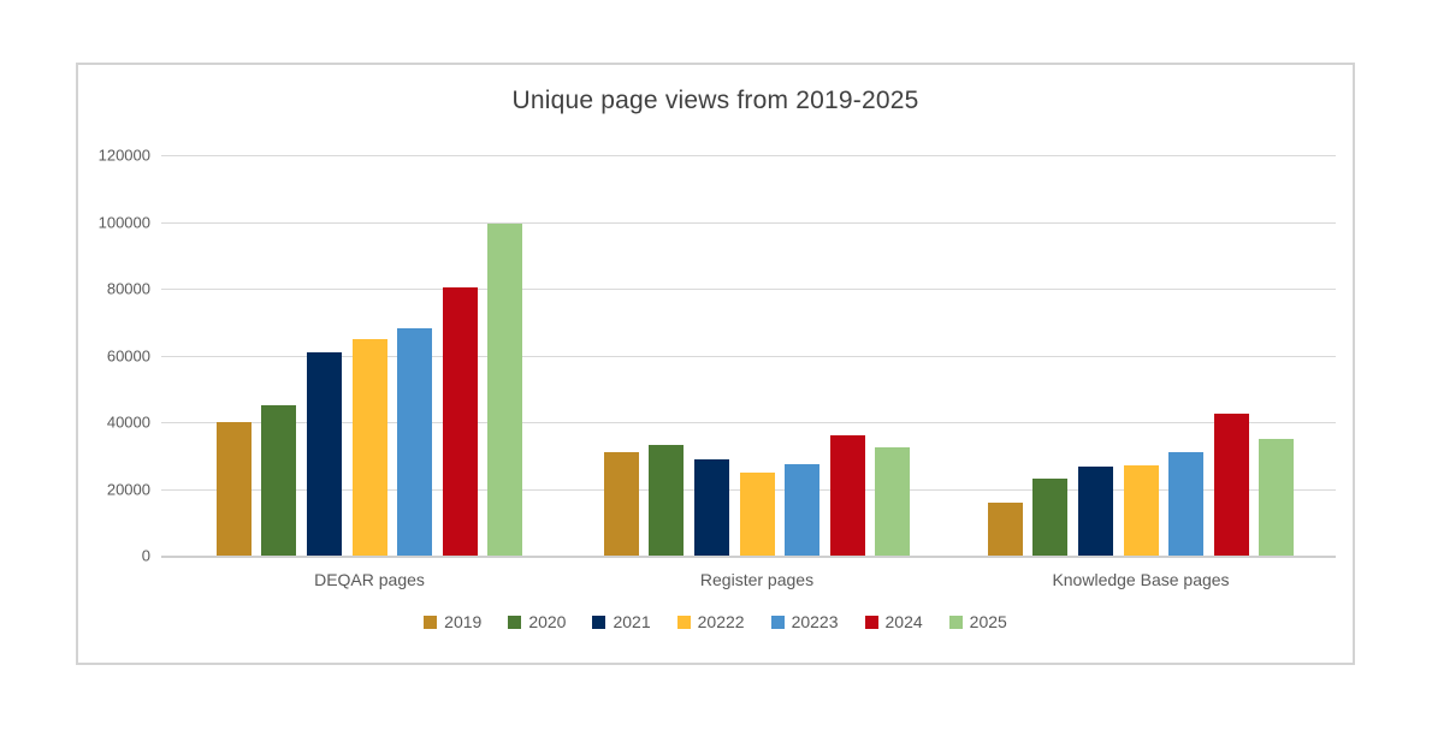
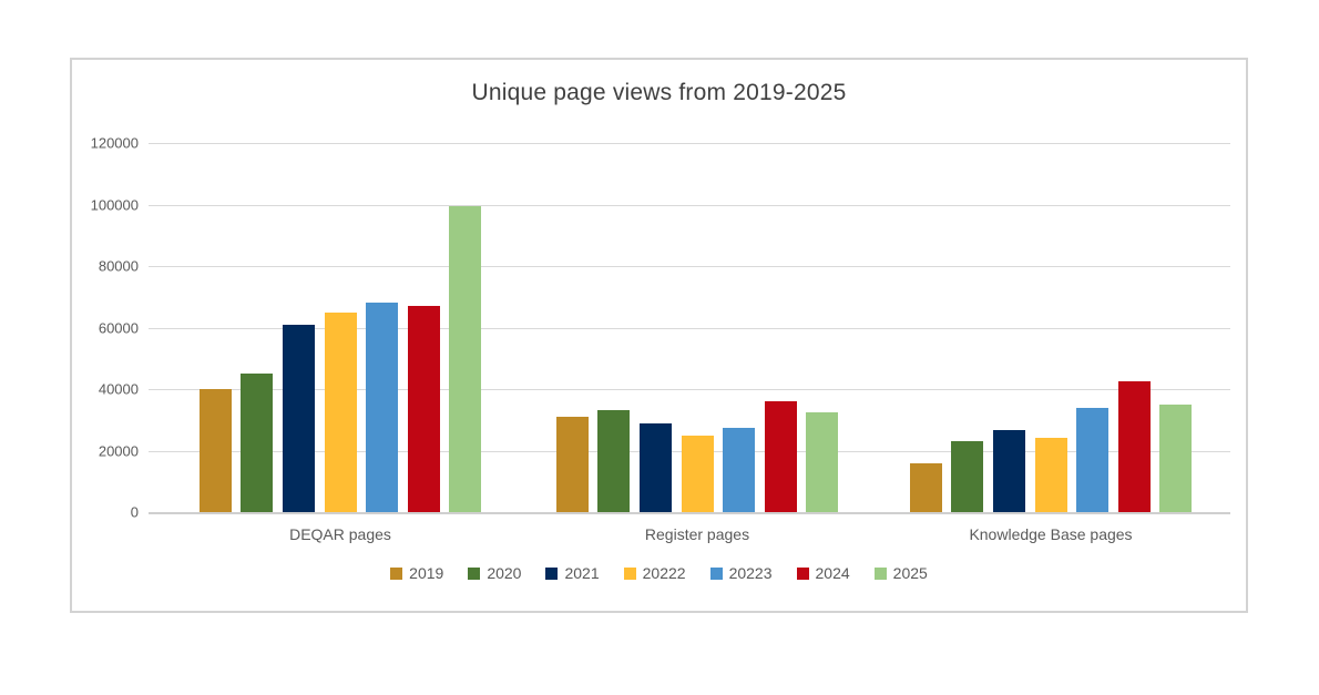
2024/DEQAR pages: 80000 -> 67000
20222/Knowledge Base pages: 27000 -> 24000
20223/Knowledge Base pages: 31000 -> 34000
